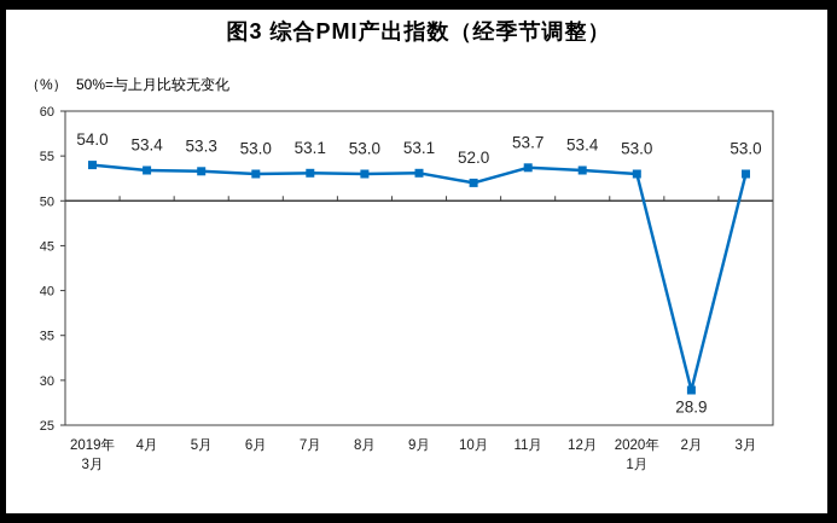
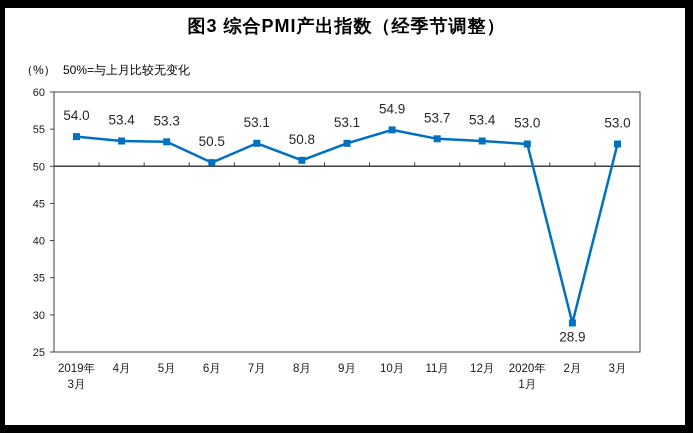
6月: 53.0 -> 50.5
8月: 53.0 -> 50.8
10月: 52.0 -> 54.9
